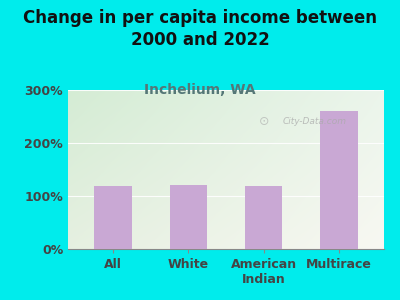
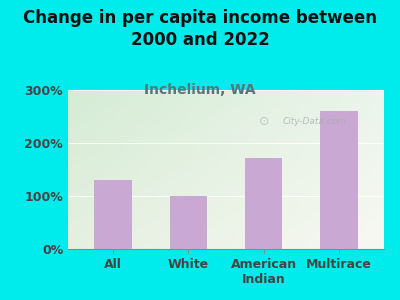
All: 118% -> 130%
White: 120% -> 100%
American Indian: 118% -> 172%
